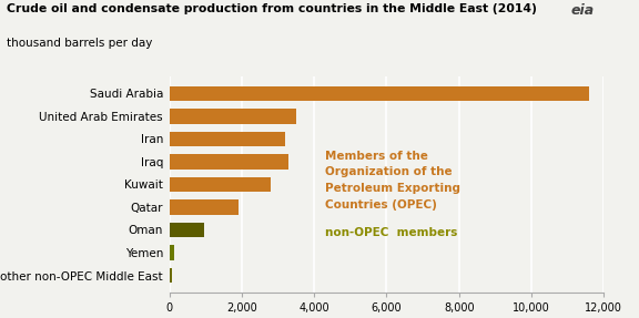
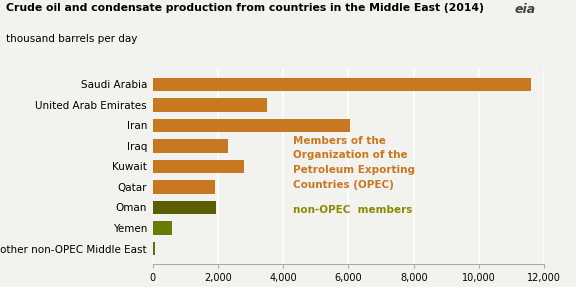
Iran: 3,200 -> 6,050
Iraq: 3,300 -> 2,300
Oman: 950 -> 1,950
Yemen: 120 -> 600
